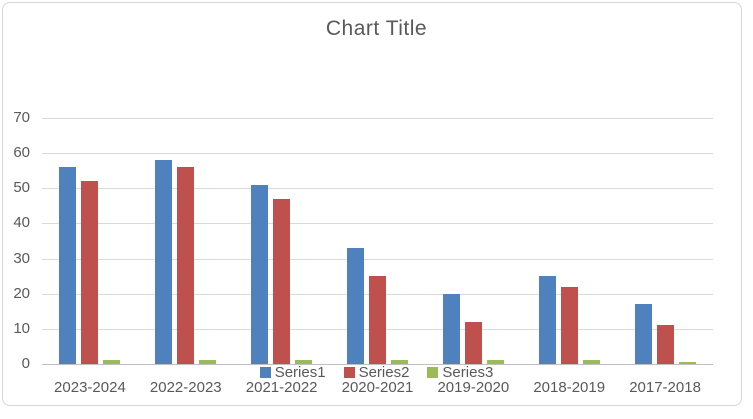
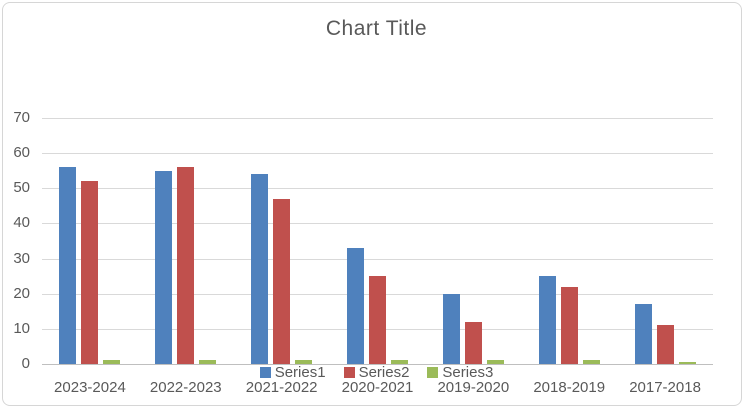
Series1/2022-2023: 58 -> 55
Series1/2021-2022: 51 -> 54
